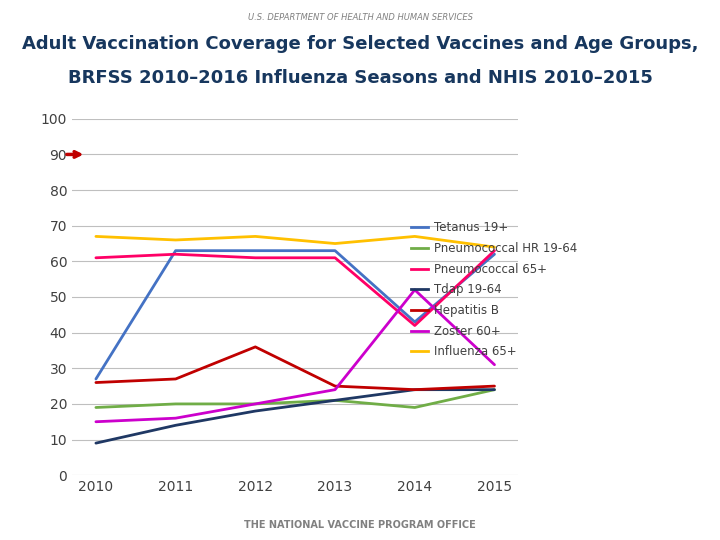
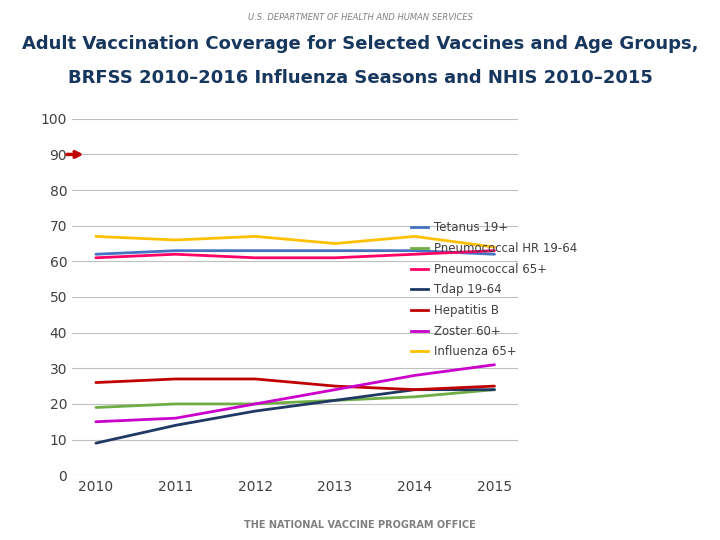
Tetanus 19+/2010: 27 -> 62
Hepatitis B/2012: 36 -> 27
Tetanus 19+/2014: 43 -> 63
Pneumococcal HR 19-64/2014: 19 -> 22
Pneumococcal 65+/2014: 42 -> 62
Zoster 60+/2014: 52 -> 28
